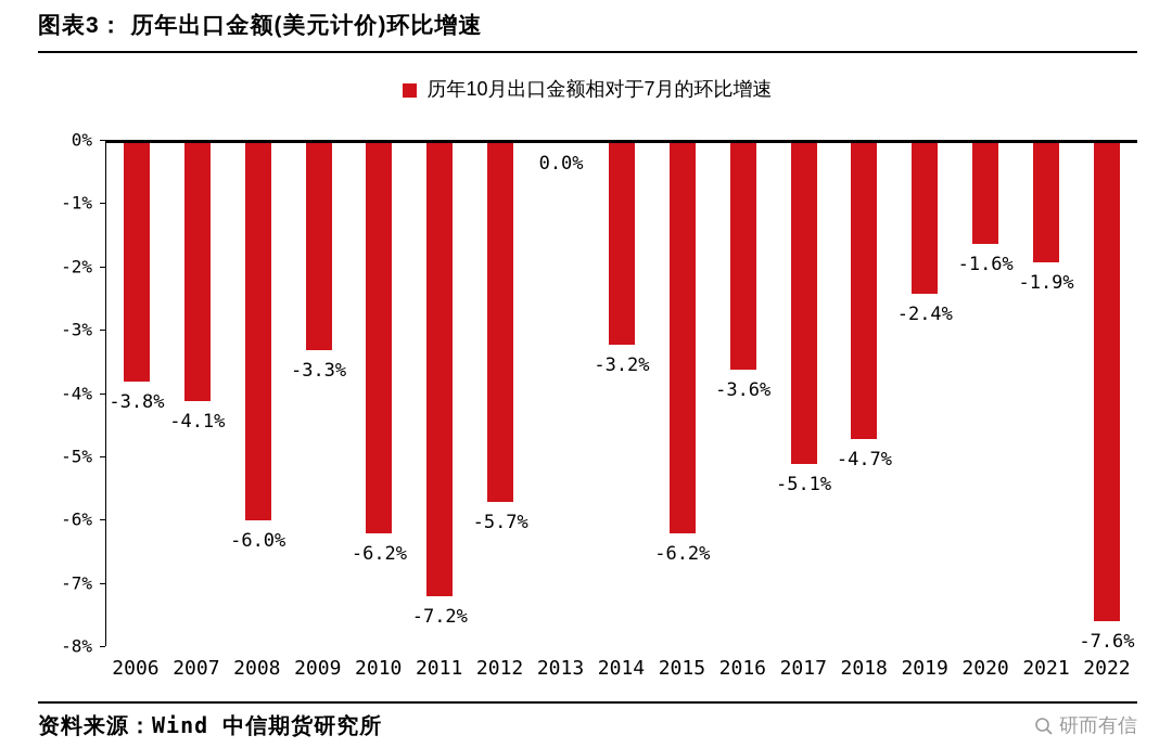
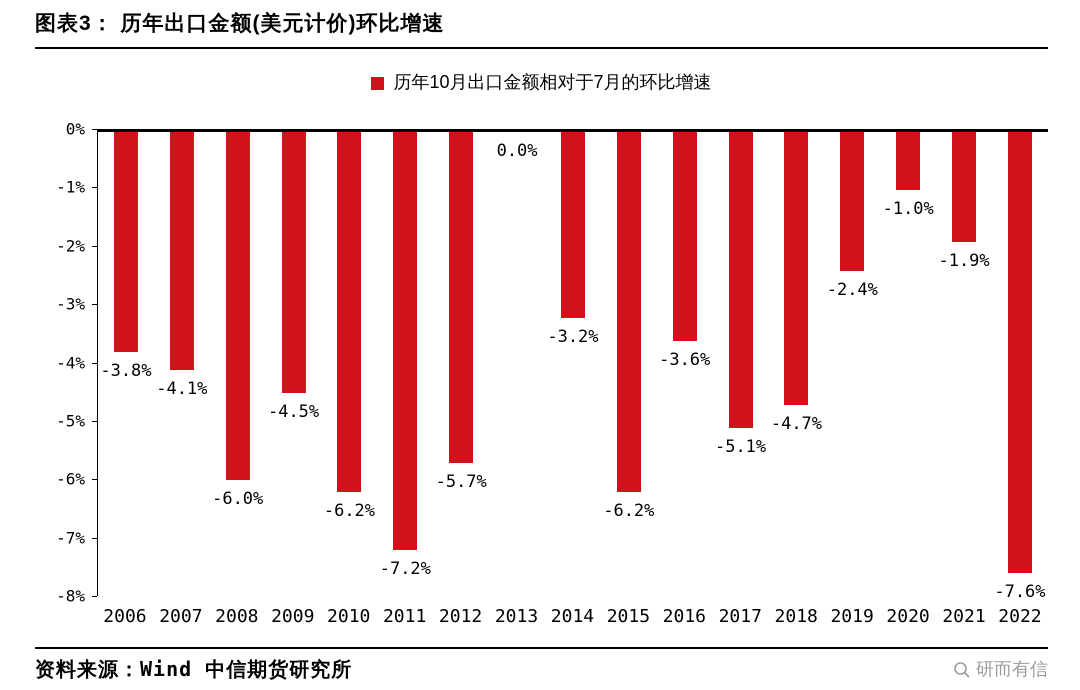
2009: -3.3% -> -4.5%
2020: -1.6% -> -1.0%
